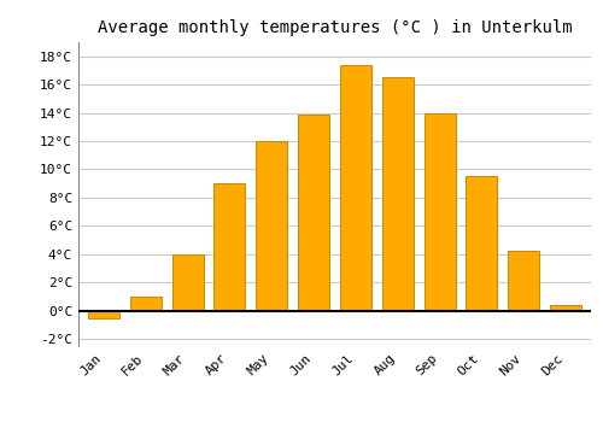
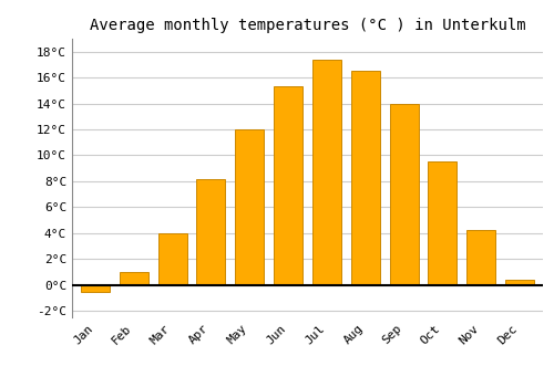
Apr: 9.0°C -> 8.2°C
Jun: 13.9°C -> 15.3°C
